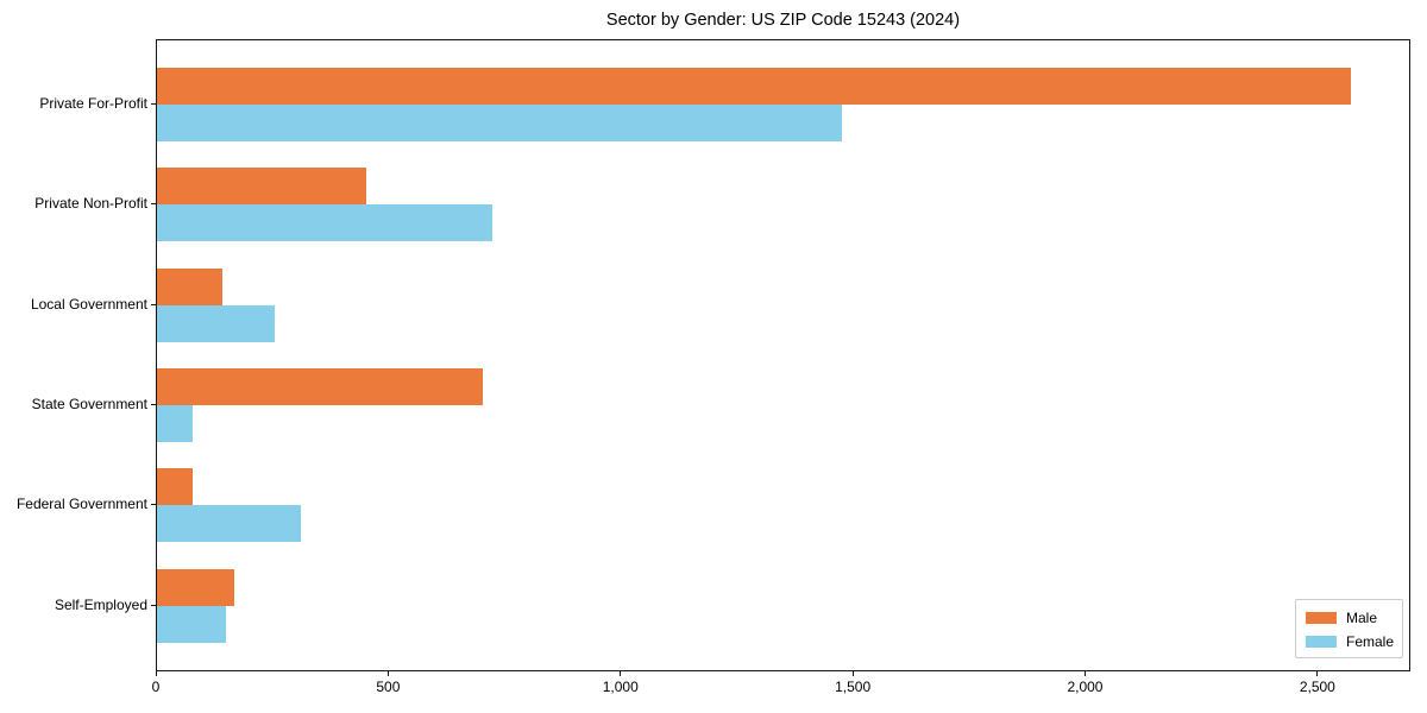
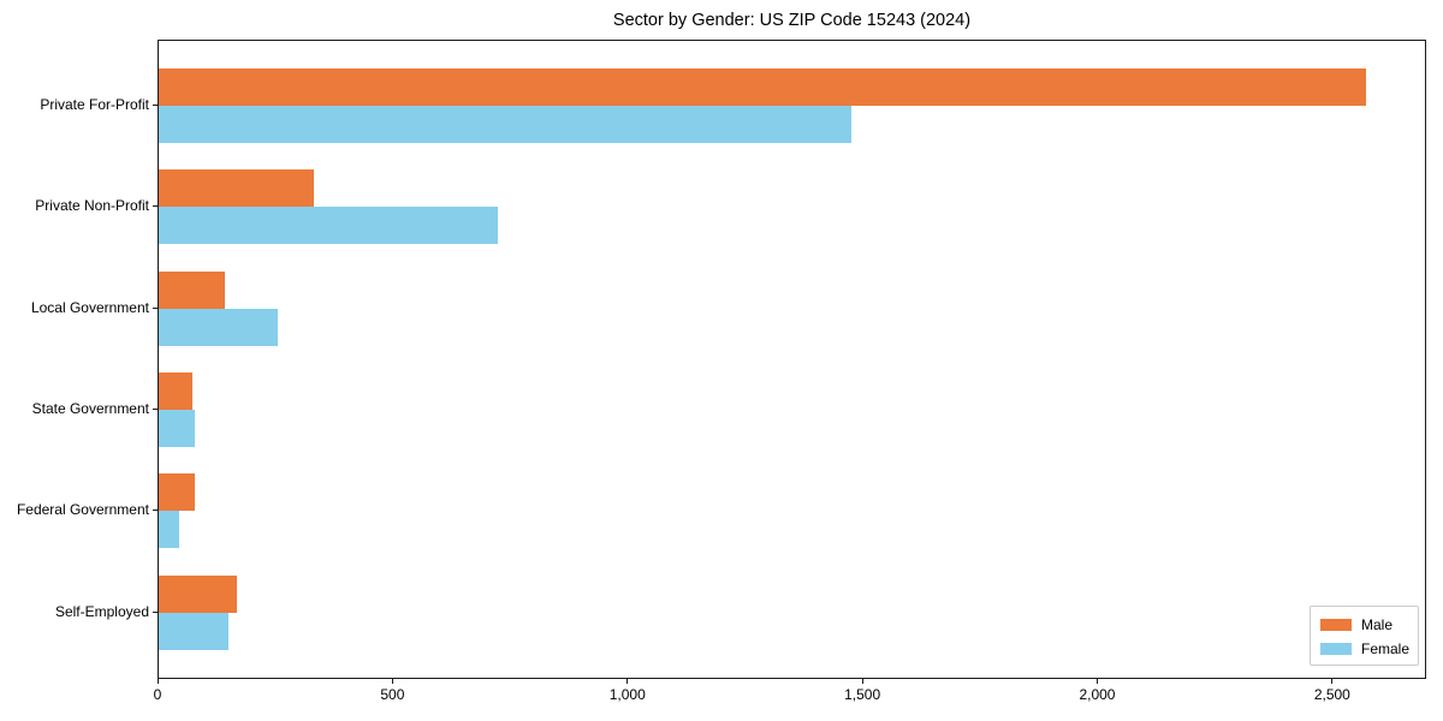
Male/Private Non-Profit: 450 -> 330
Male/State Government: 700 -> 70
Female/Federal Government: 310 -> 40
